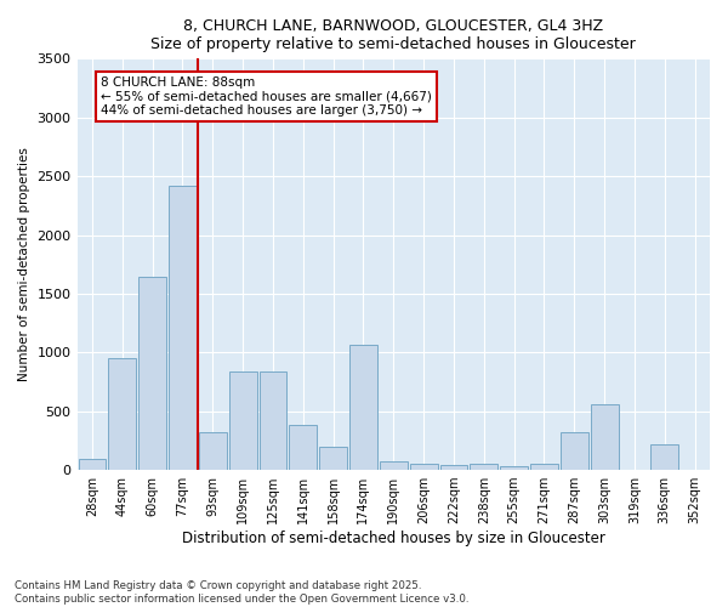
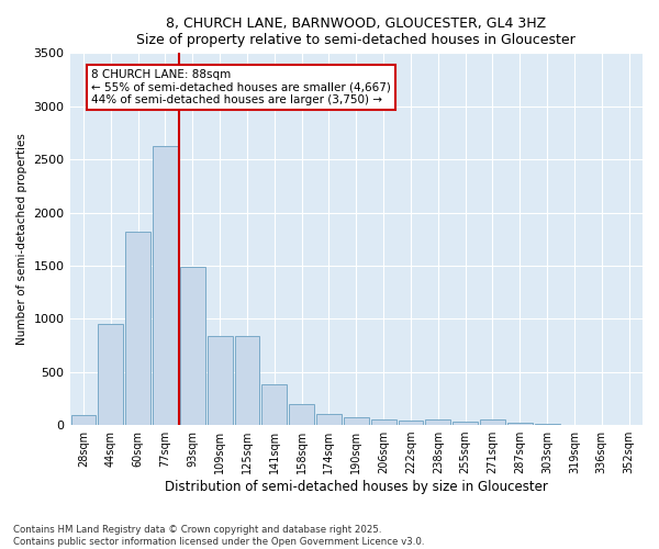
60sqm: 1640 -> 1820
77sqm: 2420 -> 2630
93sqm: 320 -> 1490
174sqm: 1060 -> 100
287sqm: 320 -> 20
303sqm: 560 -> 10
336sqm: 220 -> 0
